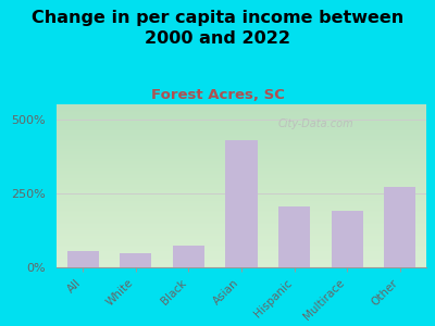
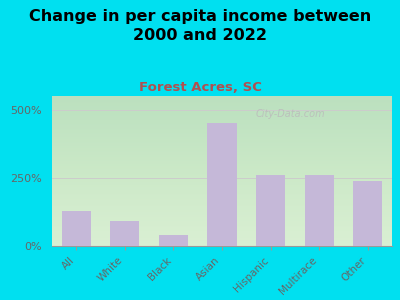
All: 55% -> 130%
White: 48% -> 90%
Black: 75% -> 40%
Asian: 430% -> 450%
Hispanic: 205% -> 260%
Multirace: 190% -> 260%
Other: 270% -> 240%
